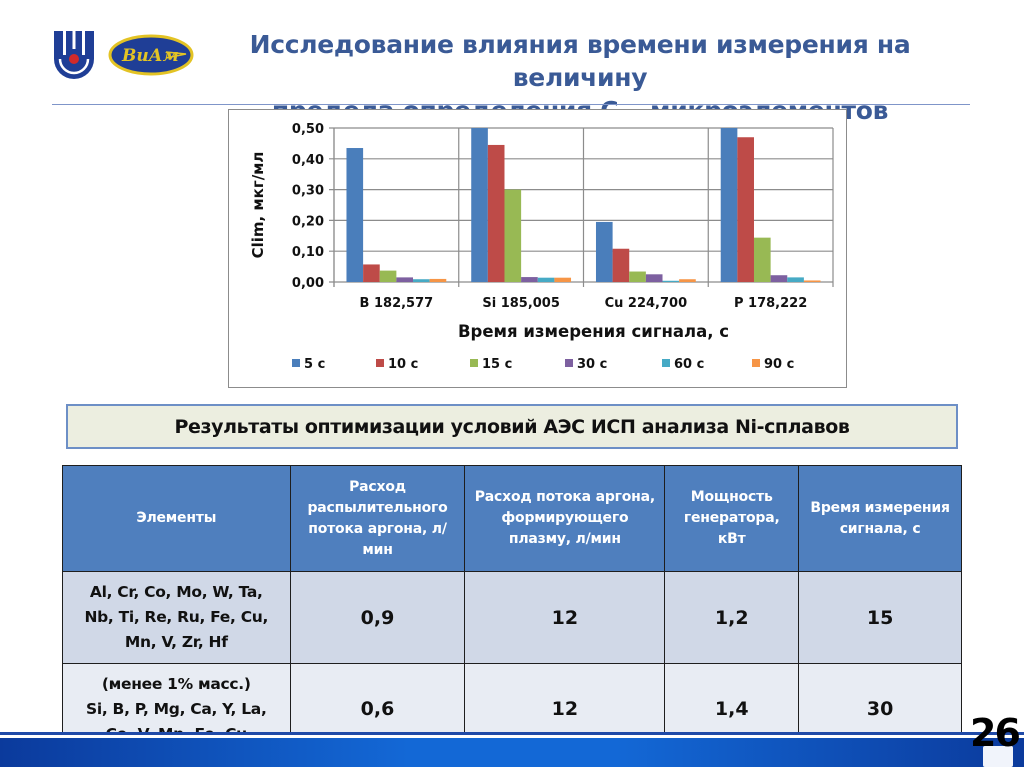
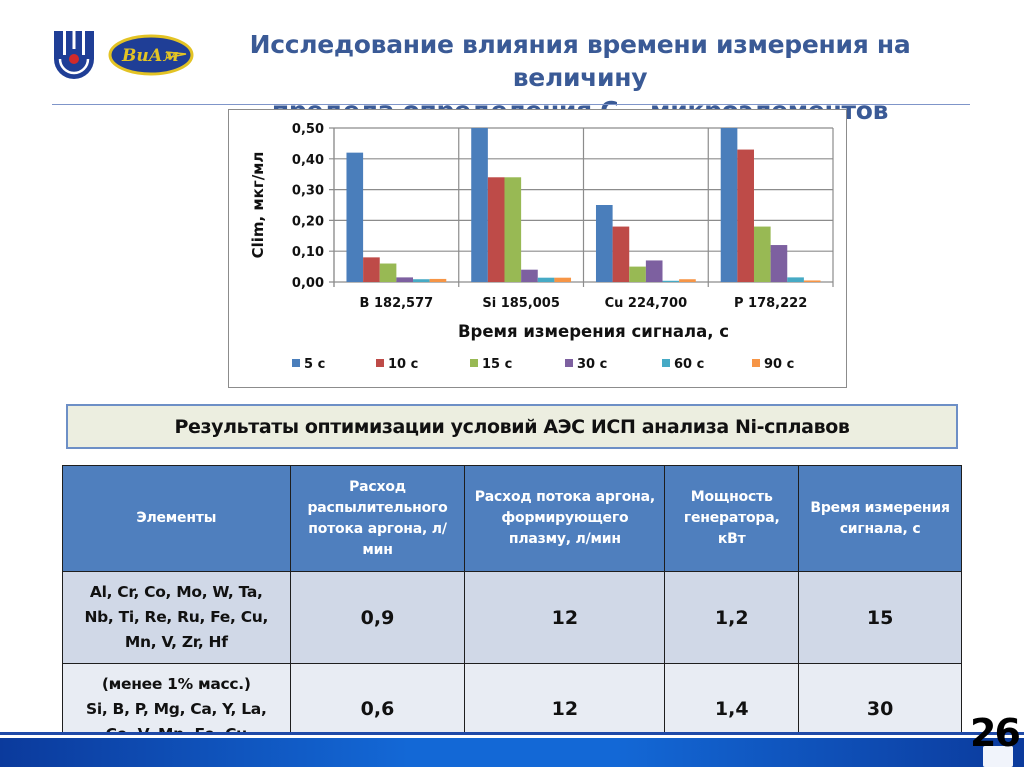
5 с/B 182,577: 0,43 -> 0,42
10 с/B 182,577: 0,06 -> 0,08
15 с/B 182,577: 0,04 -> 0,06
10 с/Si 185,005: 0,45 -> 0,34
15 с/Si 185,005: 0,30 -> 0,34
30 с/Si 185,005: 0,02 -> 0,04
5 с/Cu 224,700: 0,20 -> 0,25
10 с/Cu 224,700: 0,11 -> 0,18
15 с/Cu 224,700: 0,03 -> 0,05
30 с/Cu 224,700: 0,03 -> 0,07
10 с/P 178,222: 0,47 -> 0,43
15 с/P 178,222: 0,14 -> 0,18
30 с/P 178,222: 0,02 -> 0,12
